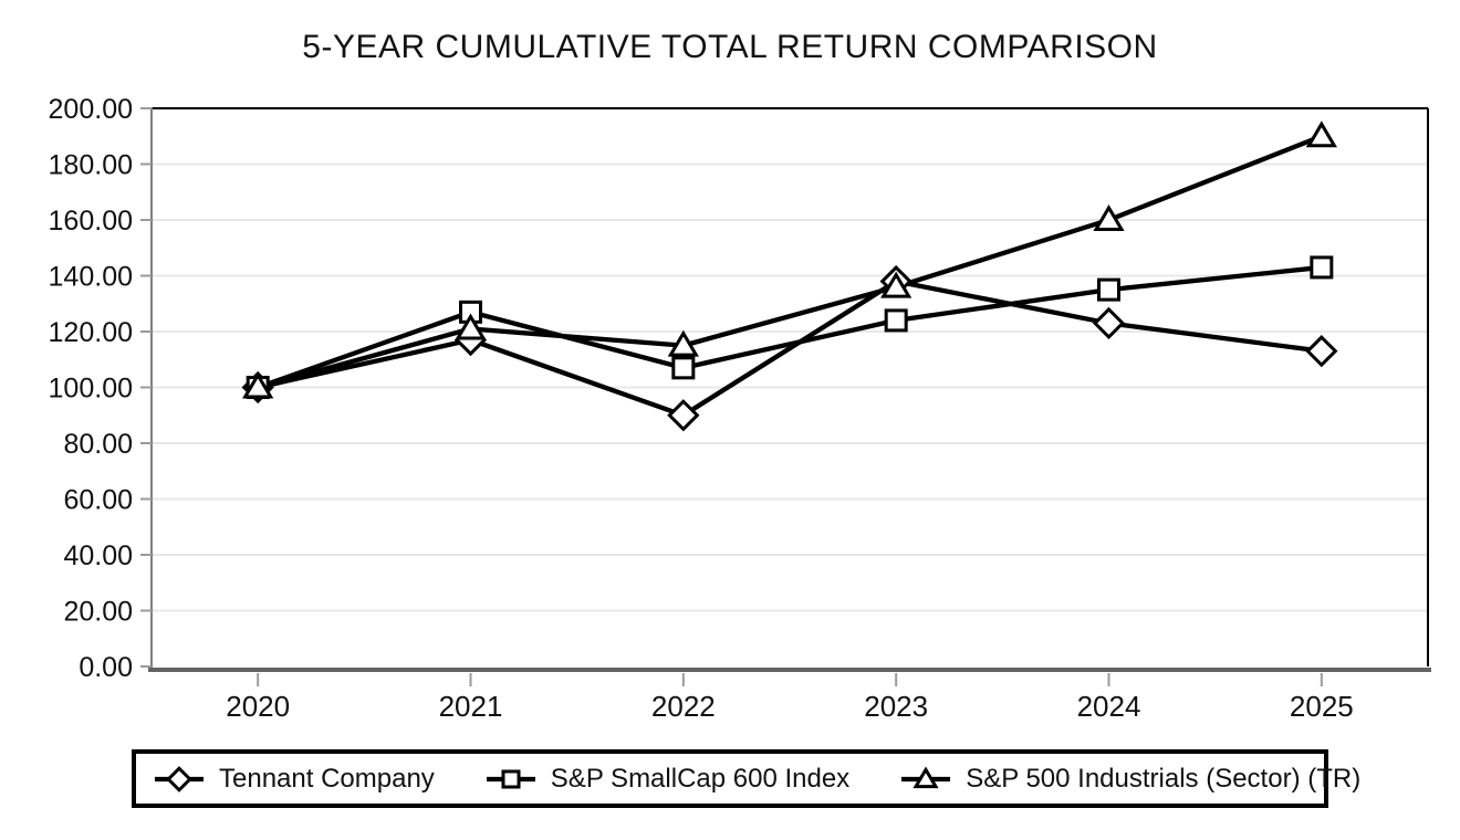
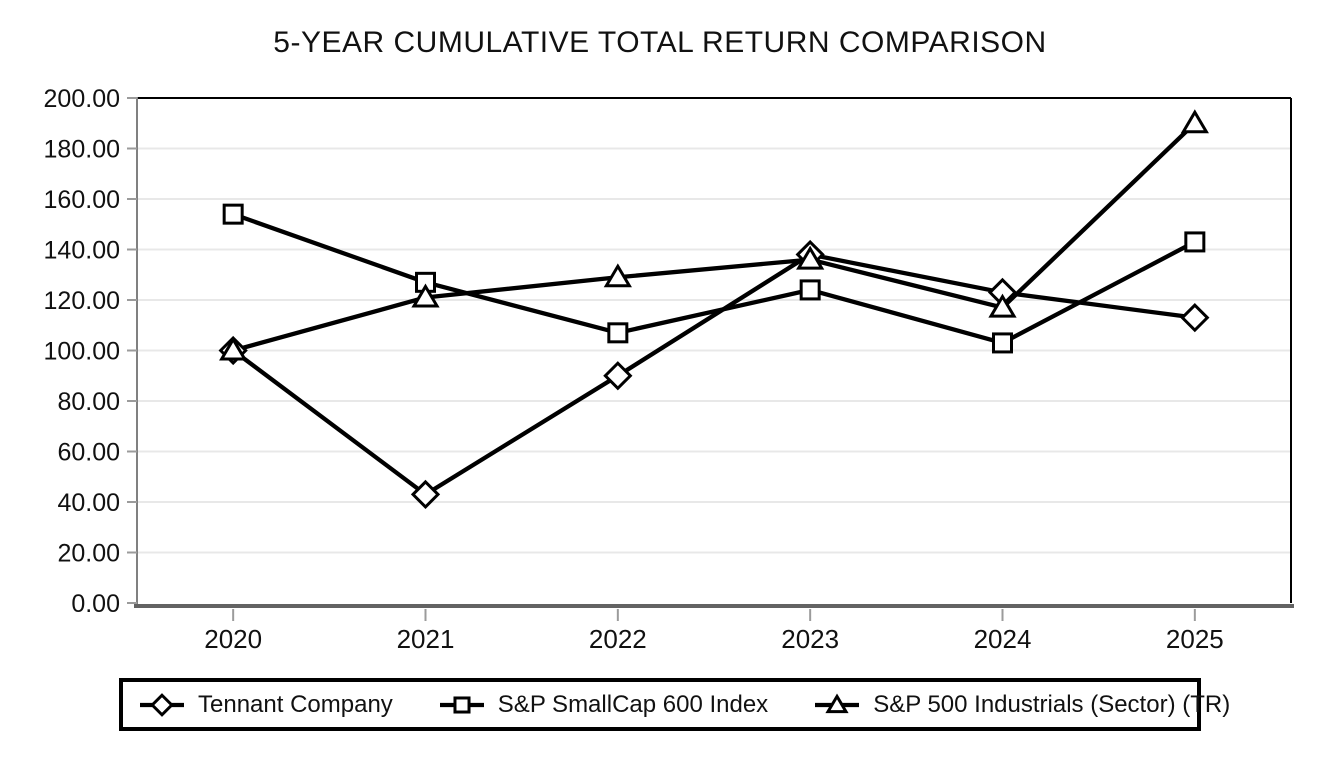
S&P SmallCap 600 Index/2020: 100 -> 154
Tennant Company/2021: 117 -> 43
S&P 500 Industrials (Sector) (TR)/2022: 115 -> 129
S&P SmallCap 600 Index/2024: 135 -> 103
S&P 500 Industrials (Sector) (TR)/2024: 160 -> 117
